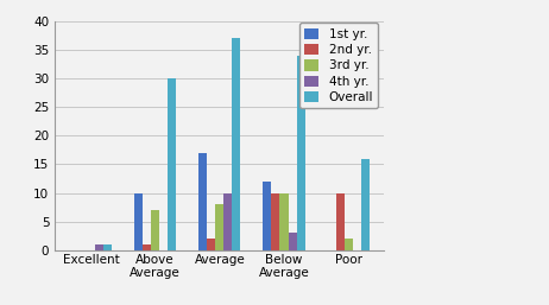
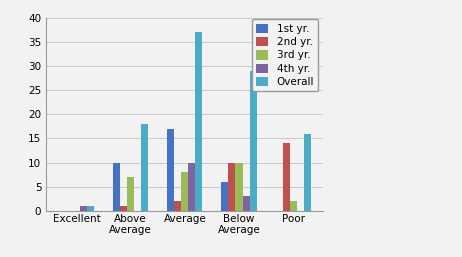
Overall/Above Average: 30 -> 18
1st yr./Below Average: 12 -> 6
Overall/Below Average: 34 -> 29
2nd yr./Poor: 10 -> 14
